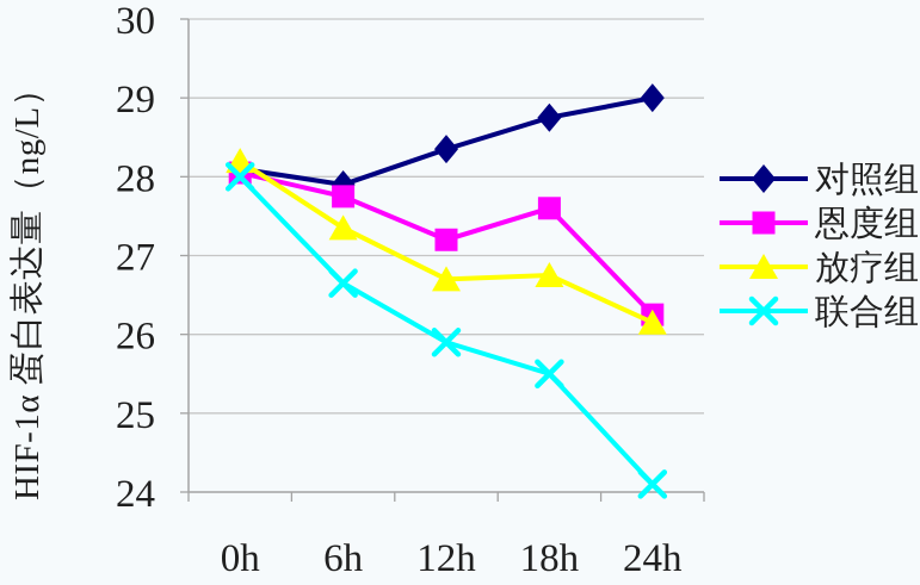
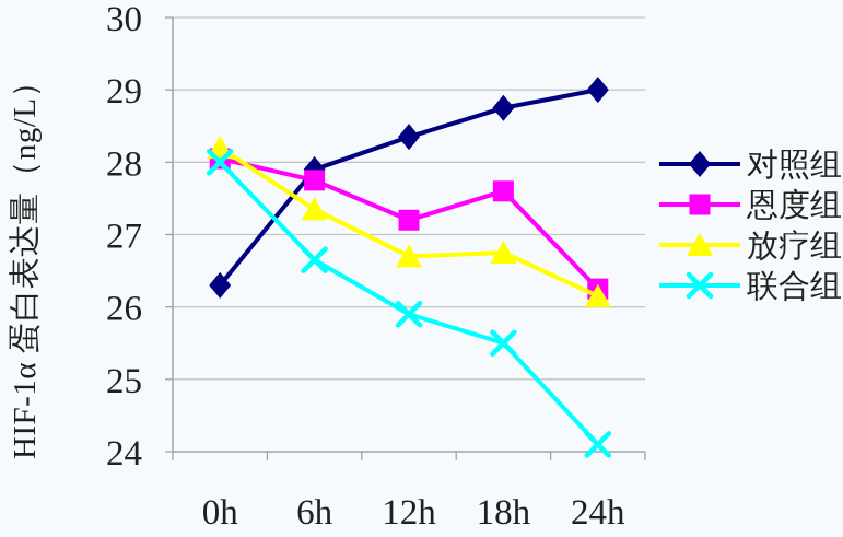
对照组/0h: 28.1 -> 26.3
